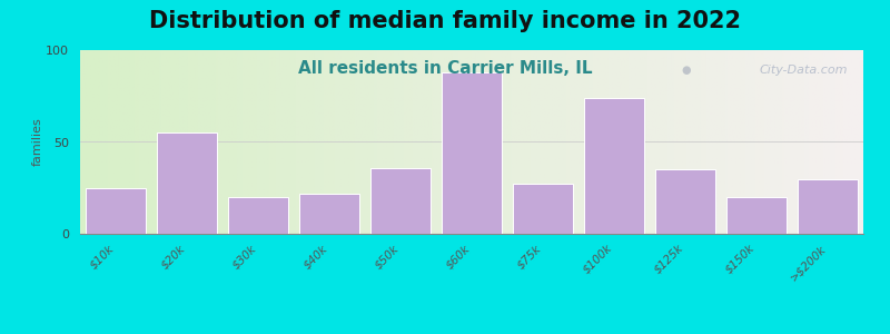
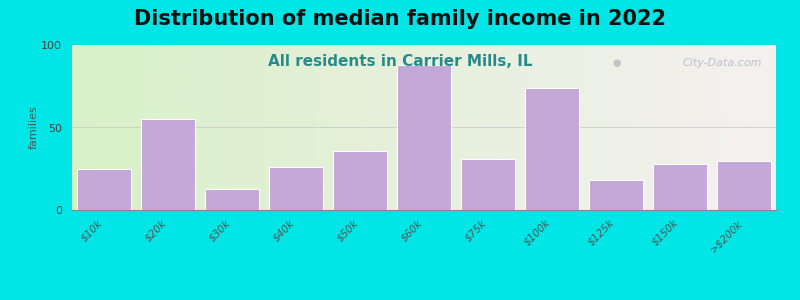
$30k: 20 -> 13
$40k: 22 -> 26
$75k: 27 -> 31
$125k: 35 -> 18
$150k: 20 -> 28
